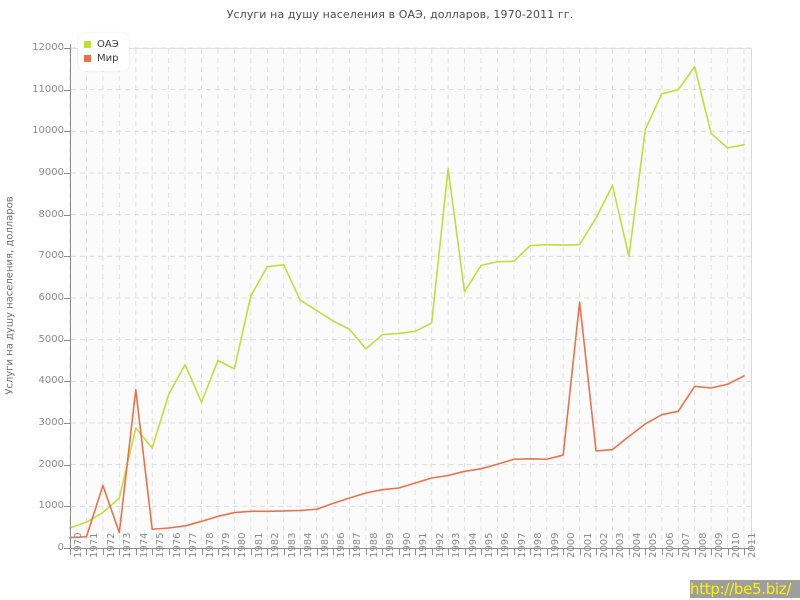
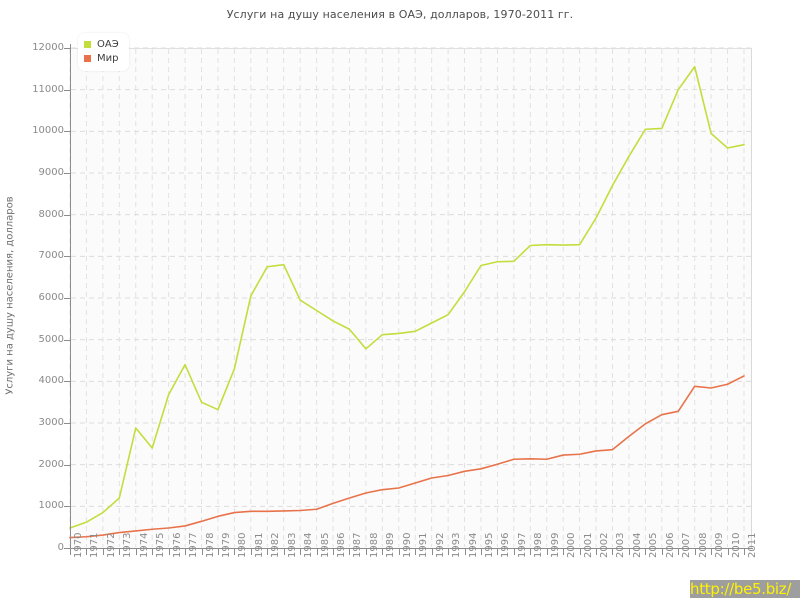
Мир/1972: 1500 -> 300
Мир/1974: 3800 -> 400
ОАЭ/1979: 4500 -> 3300
ОАЭ/1993: 9100 -> 5600
Мир/2001: 5900 -> 2200
ОАЭ/2004: 7000 -> 9400
ОАЭ/2006: 10900 -> 10100
